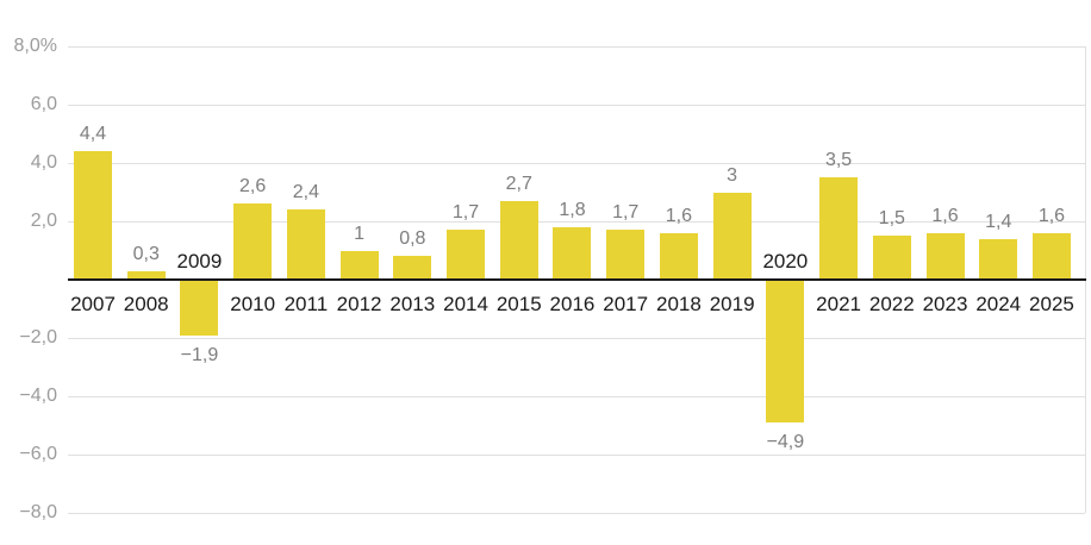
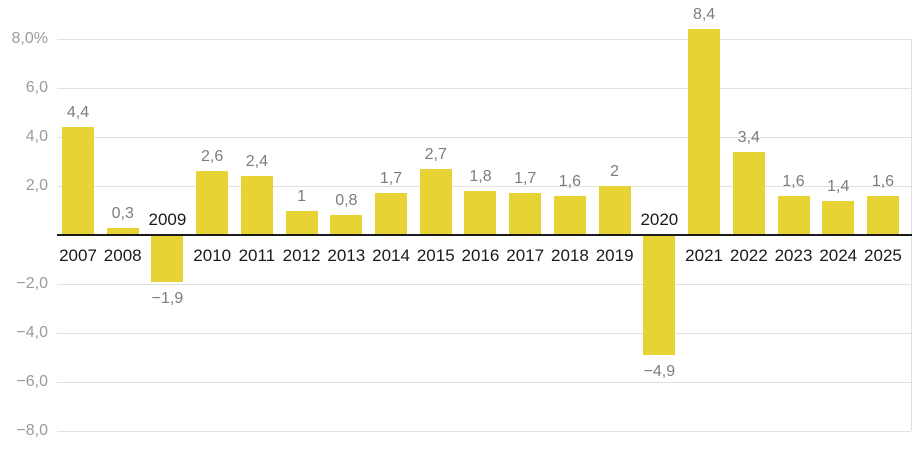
2019: 3 -> 2
2021: 3,5 -> 8,4
2022: 1,5 -> 3,4
